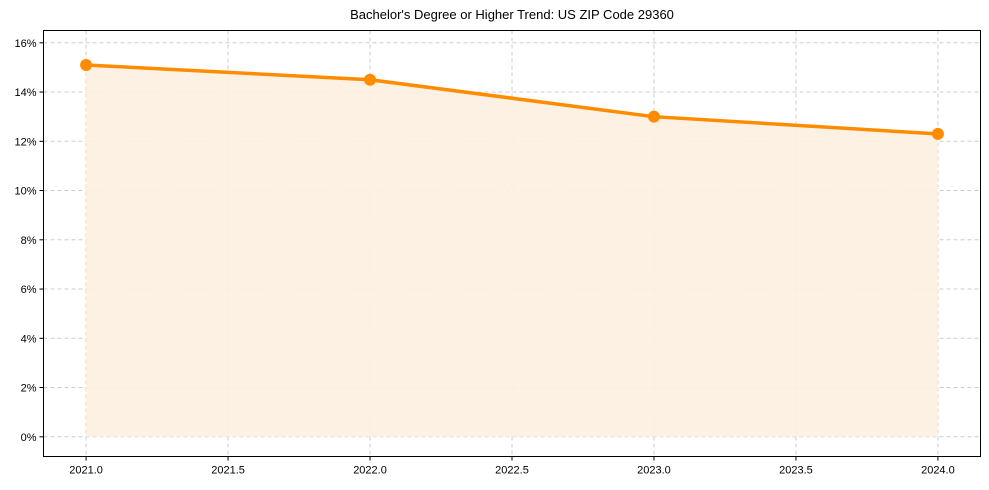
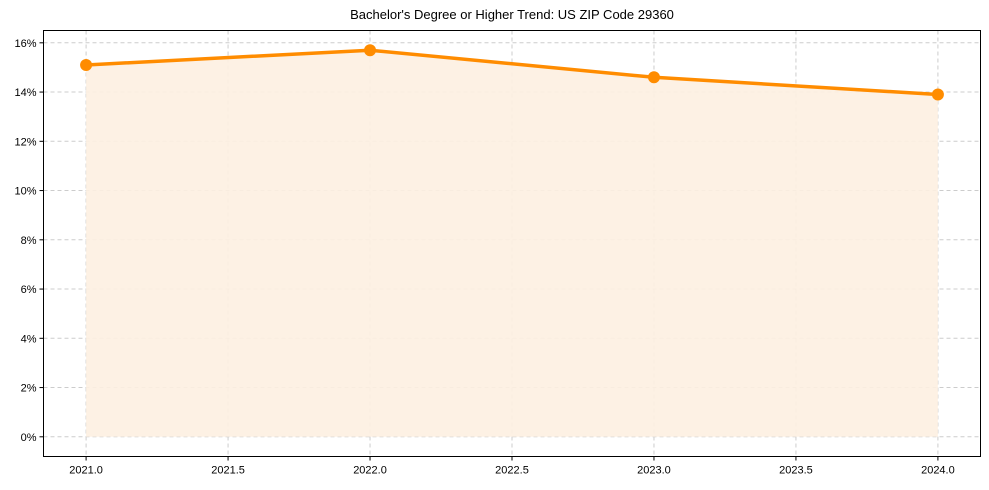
2022.0: 14.5% -> 15.7%
2023.0: 13.0% -> 14.6%
2024.0: 12.3% -> 13.9%
